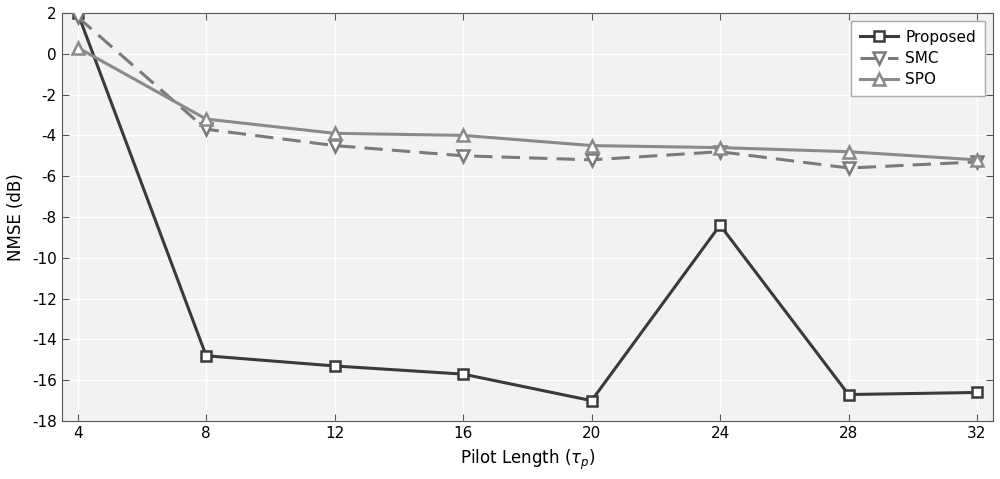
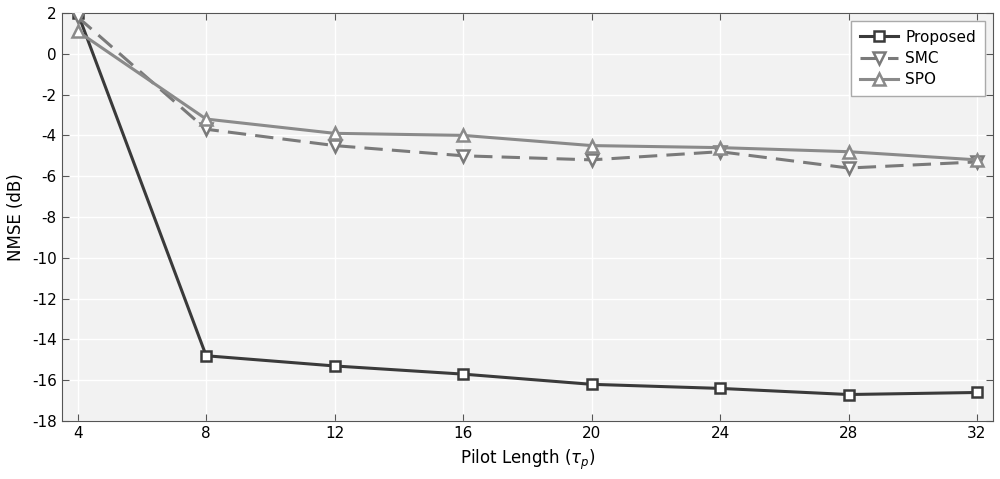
SPO/4: 0.3 -> 1.1
Proposed/20: -17.0 -> -16.2
Proposed/24: -8.4 -> -16.4
